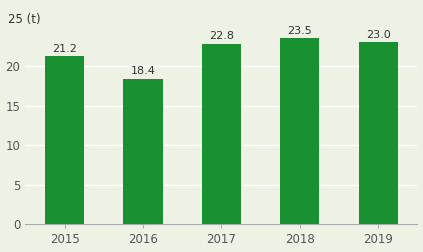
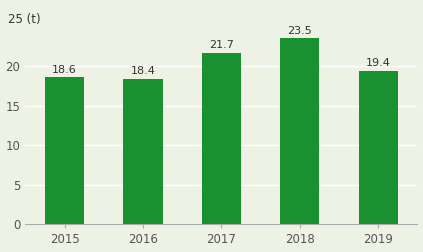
2015: 21.2 -> 18.6
2017: 22.8 -> 21.7
2019: 23.0 -> 19.4
